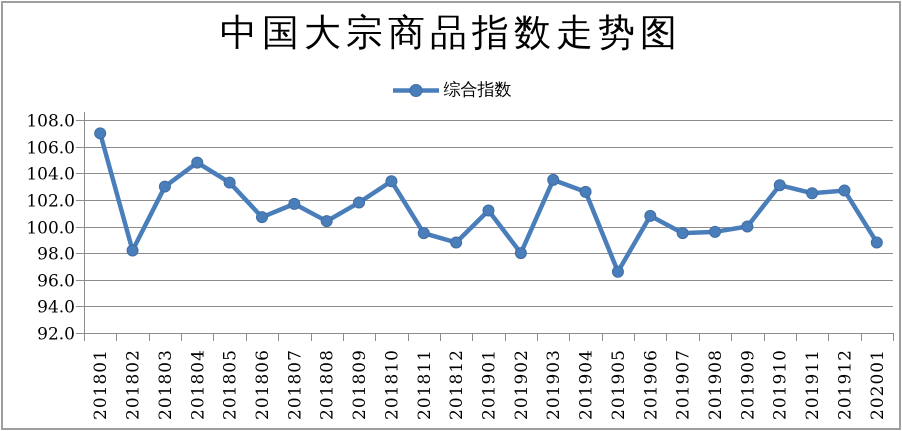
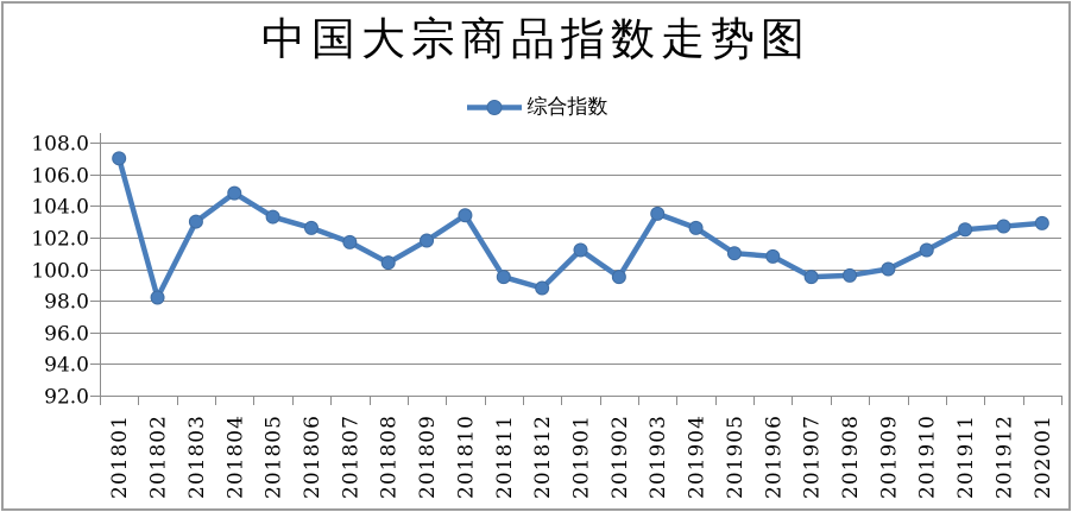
201806: 100.7 -> 102.6
201902: 98.0 -> 99.5
201905: 96.6 -> 101.0
201910: 103.1 -> 101.2
202001: 98.8 -> 102.9
